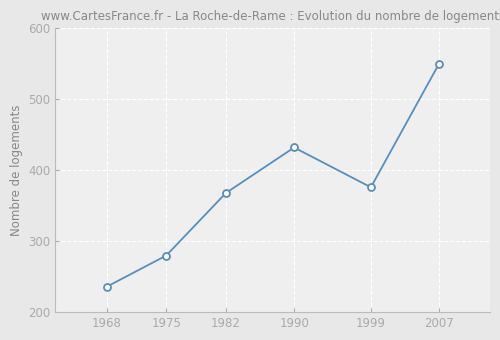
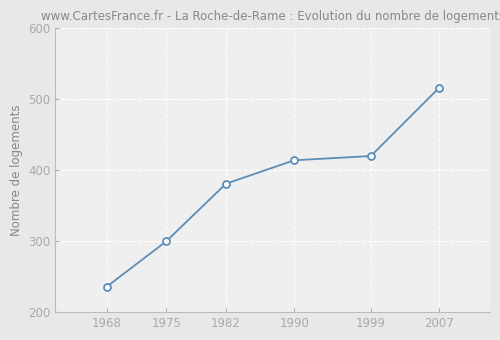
1975: 280 -> 300
1982: 368 -> 381
1990: 432 -> 414
1999: 376 -> 420
2007: 550 -> 516
